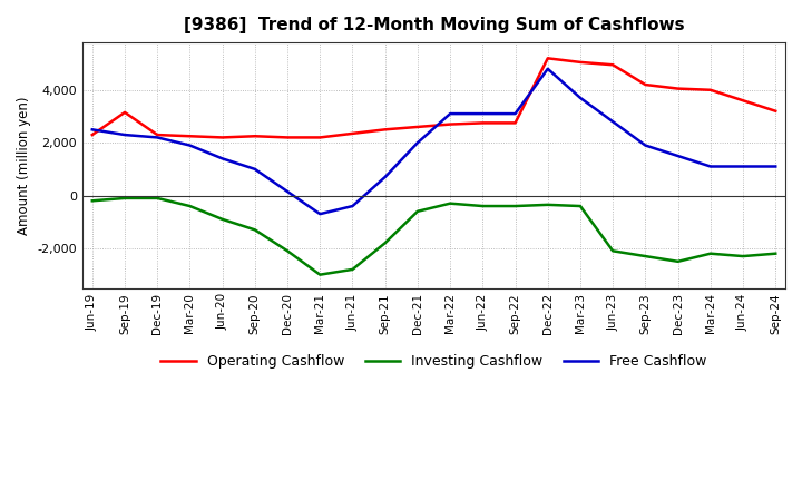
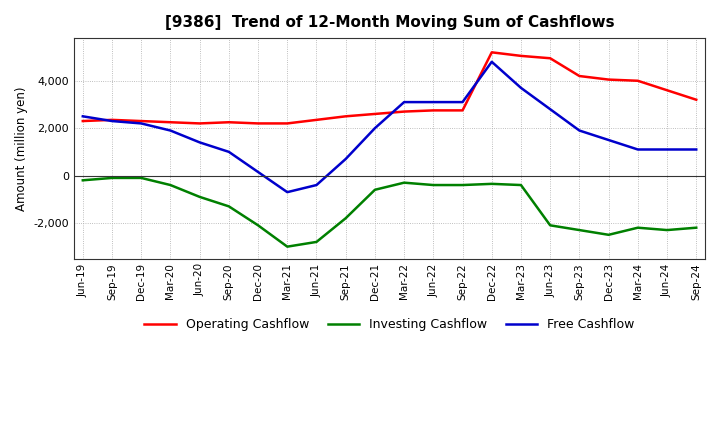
Operating Cashflow/Sep-19: 3,150 -> 2,350
